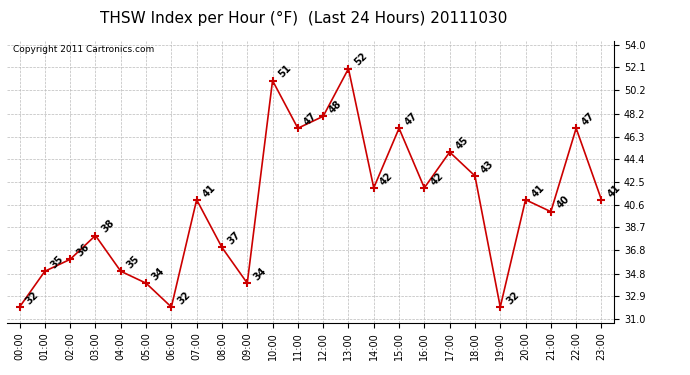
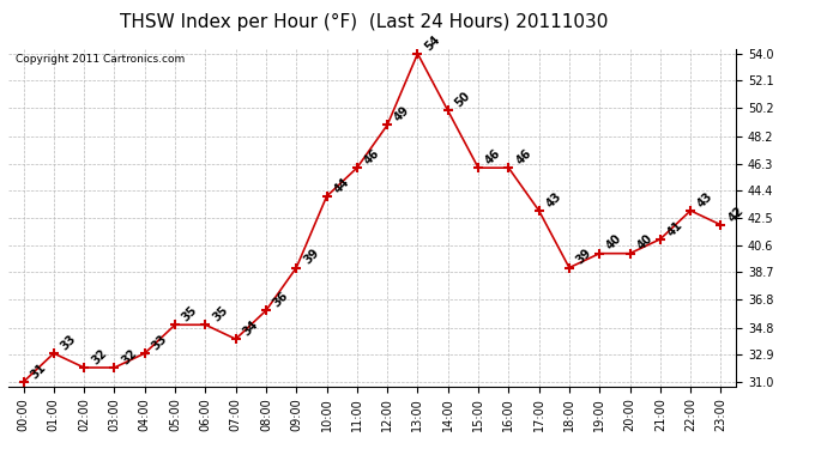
00:00: 32 -> 31
01:00: 35 -> 33
02:00: 36 -> 32
03:00: 38 -> 32
04:00: 35 -> 33
05:00: 34 -> 35
06:00: 32 -> 35
07:00: 41 -> 34
08:00: 37 -> 36
09:00: 34 -> 39
10:00: 51 -> 44
11:00: 47 -> 46
12:00: 48 -> 49
13:00: 52 -> 54
14:00: 42 -> 50
15:00: 47 -> 46
16:00: 42 -> 46
17:00: 45 -> 43
18:00: 43 -> 39
19:00: 32 -> 40
20:00: 41 -> 40
21:00: 40 -> 41
22:00: 47 -> 43
23:00: 41 -> 42
